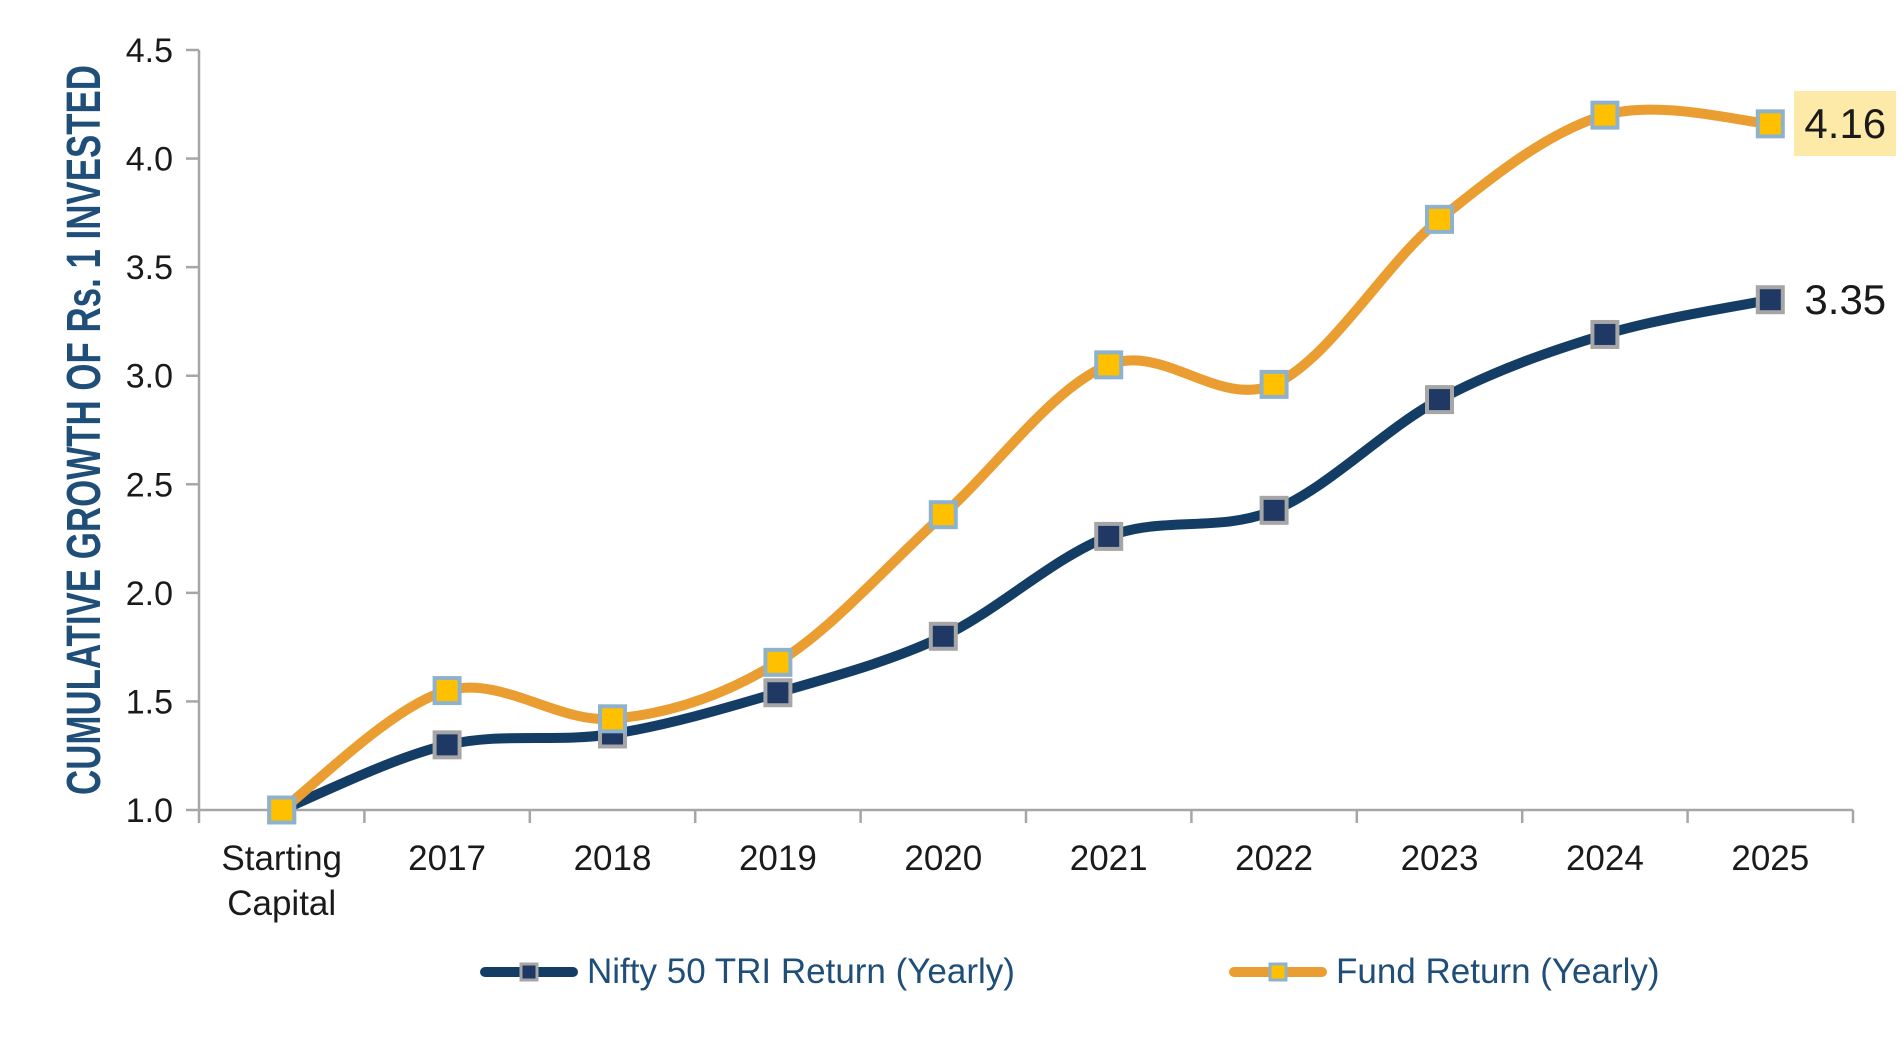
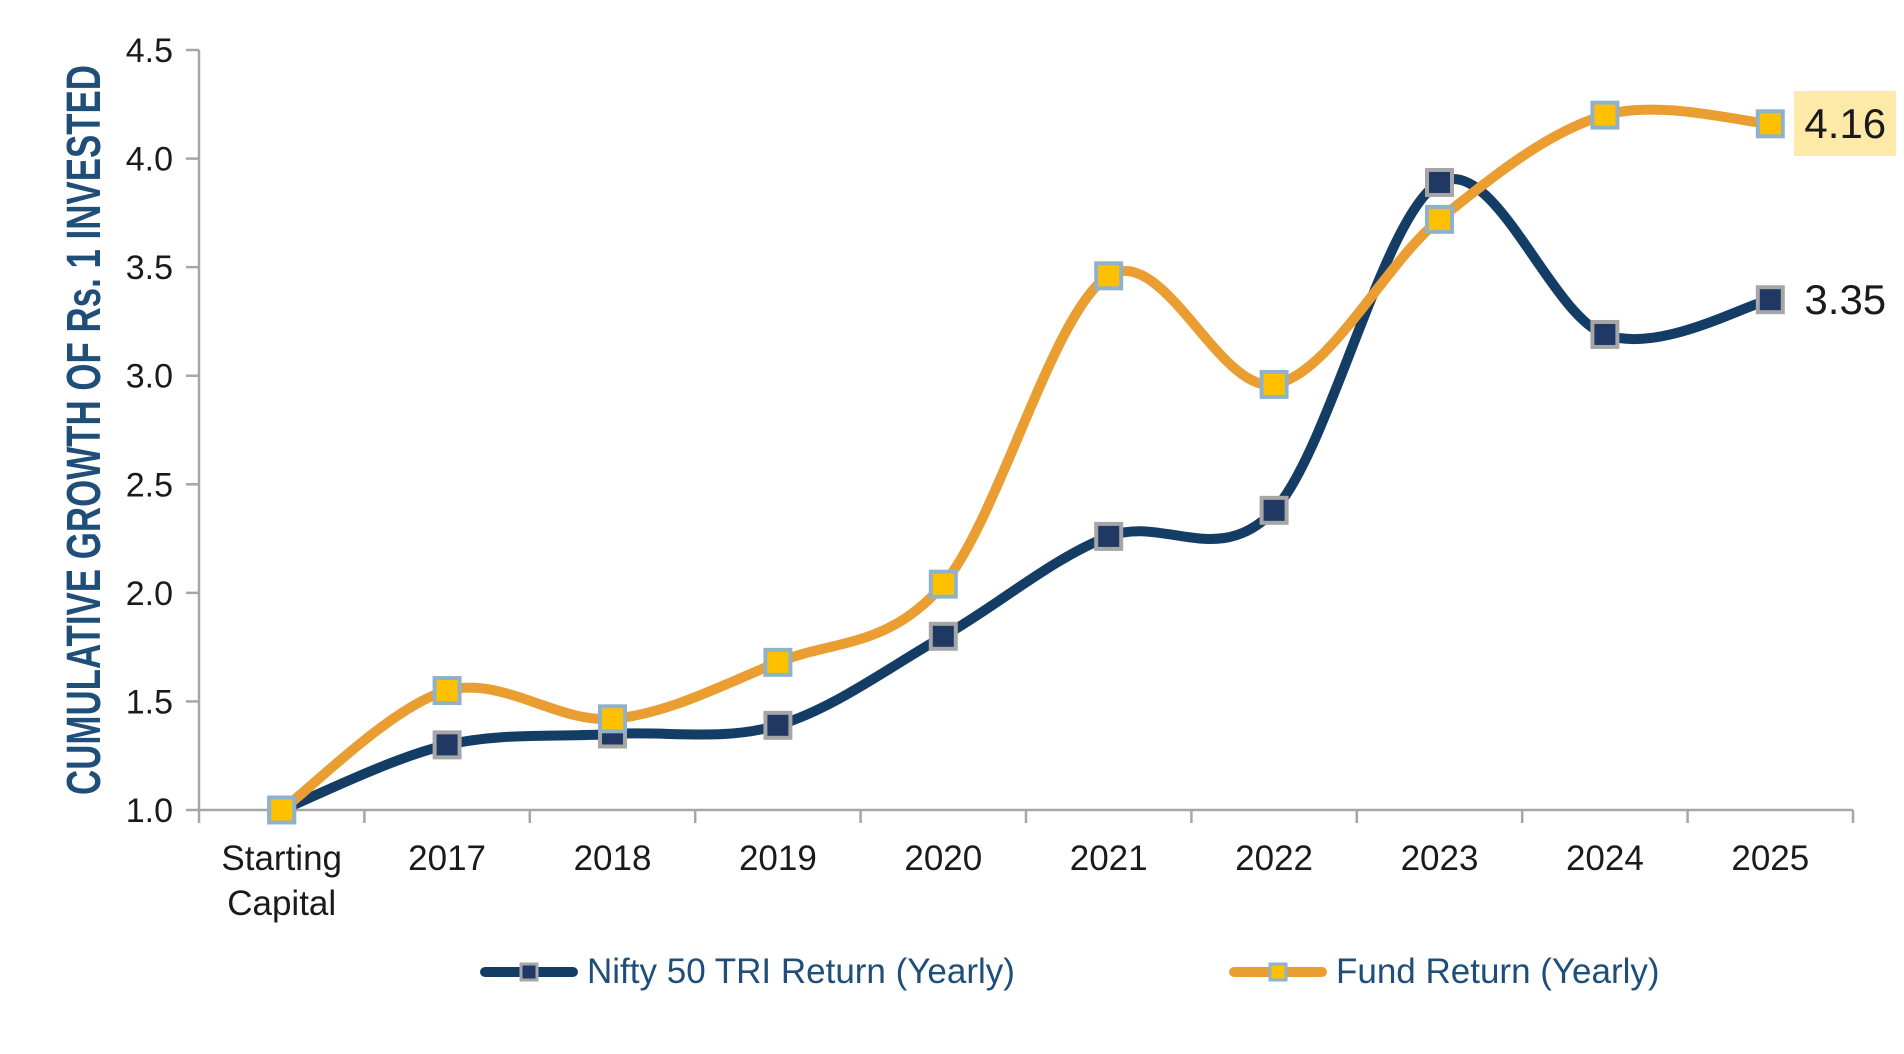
Nifty 50 TRI Return (Yearly)/2019: 1.54 -> 1.39
Fund Return (Yearly)/2020: 2.36 -> 2.04
Fund Return (Yearly)/2021: 3.05 -> 3.46
Nifty 50 TRI Return (Yearly)/2023: 2.89 -> 3.89
